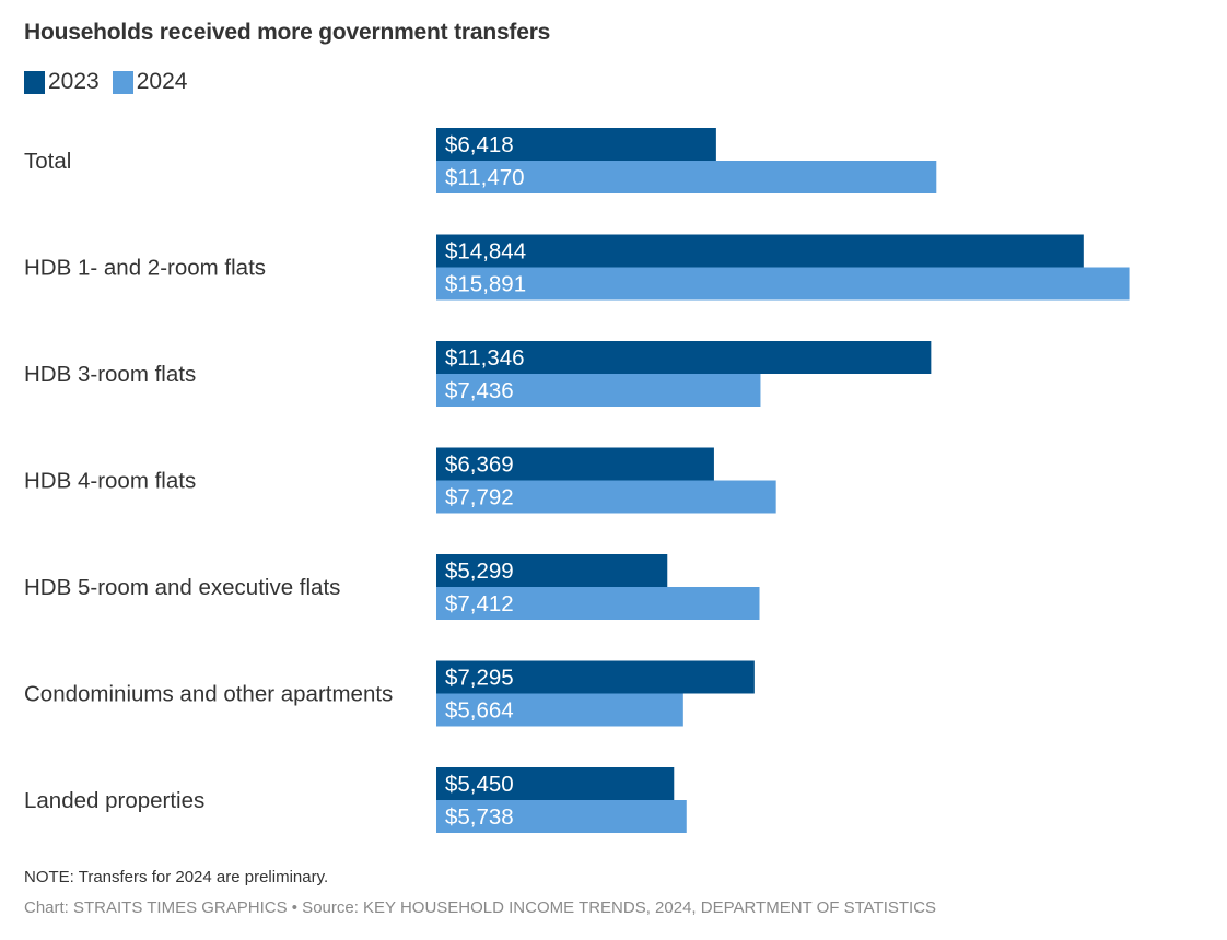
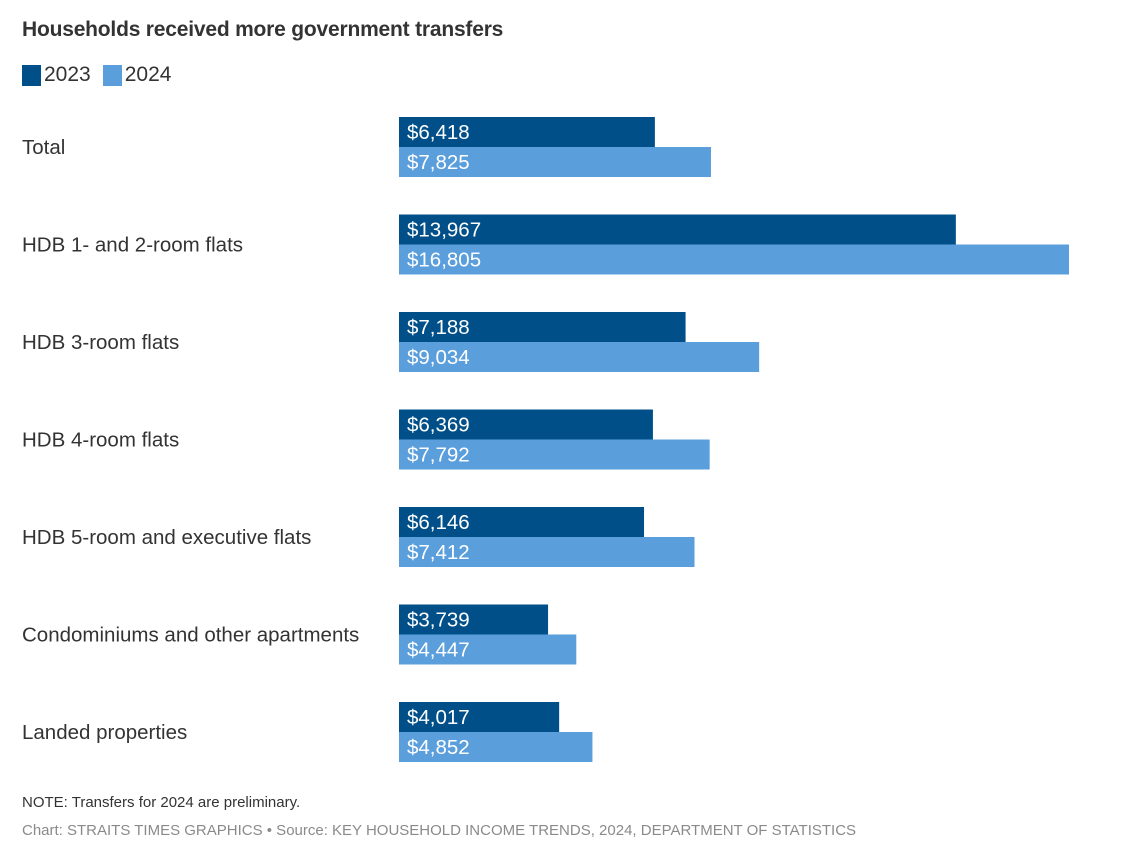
2024/Total: $11,470 -> $7,825
2023/HDB 1- and 2-room flats: $14,844 -> $13,967
2024/HDB 1- and 2-room flats: $15,891 -> $16,805
2023/HDB 3-room flats: $11,346 -> $7,188
2024/HDB 3-room flats: $7,436 -> $9,034
2023/HDB 5-room and executive flats: $5,299 -> $6,146
2023/Condominiums and other apartments: $7,295 -> $3,739
2024/Condominiums and other apartments: $5,664 -> $4,447
2023/Landed properties: $5,450 -> $4,017
2024/Landed properties: $5,738 -> $4,852
